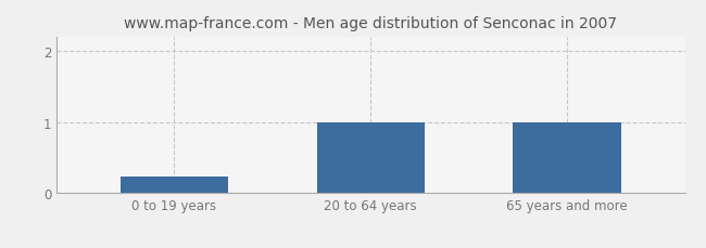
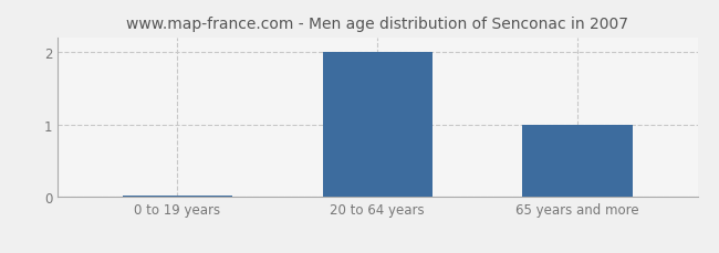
0 to 19 years: 0.24 -> 0.02
20 to 64 years: 1.00 -> 2.00
